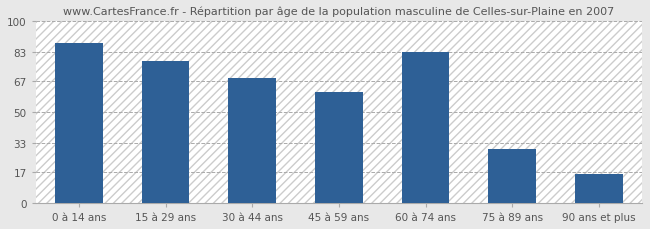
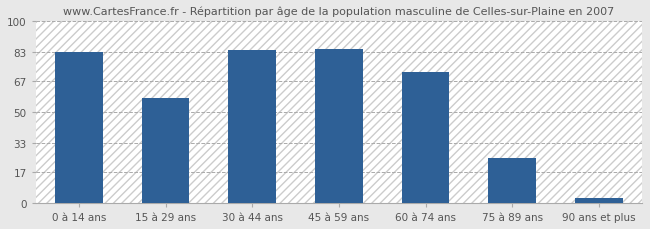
0 à 14 ans: 88 -> 83
15 à 29 ans: 78 -> 58
30 à 44 ans: 69 -> 84
45 à 59 ans: 61 -> 85
60 à 74 ans: 83 -> 72
75 à 89 ans: 30 -> 25
90 ans et plus: 16 -> 3
